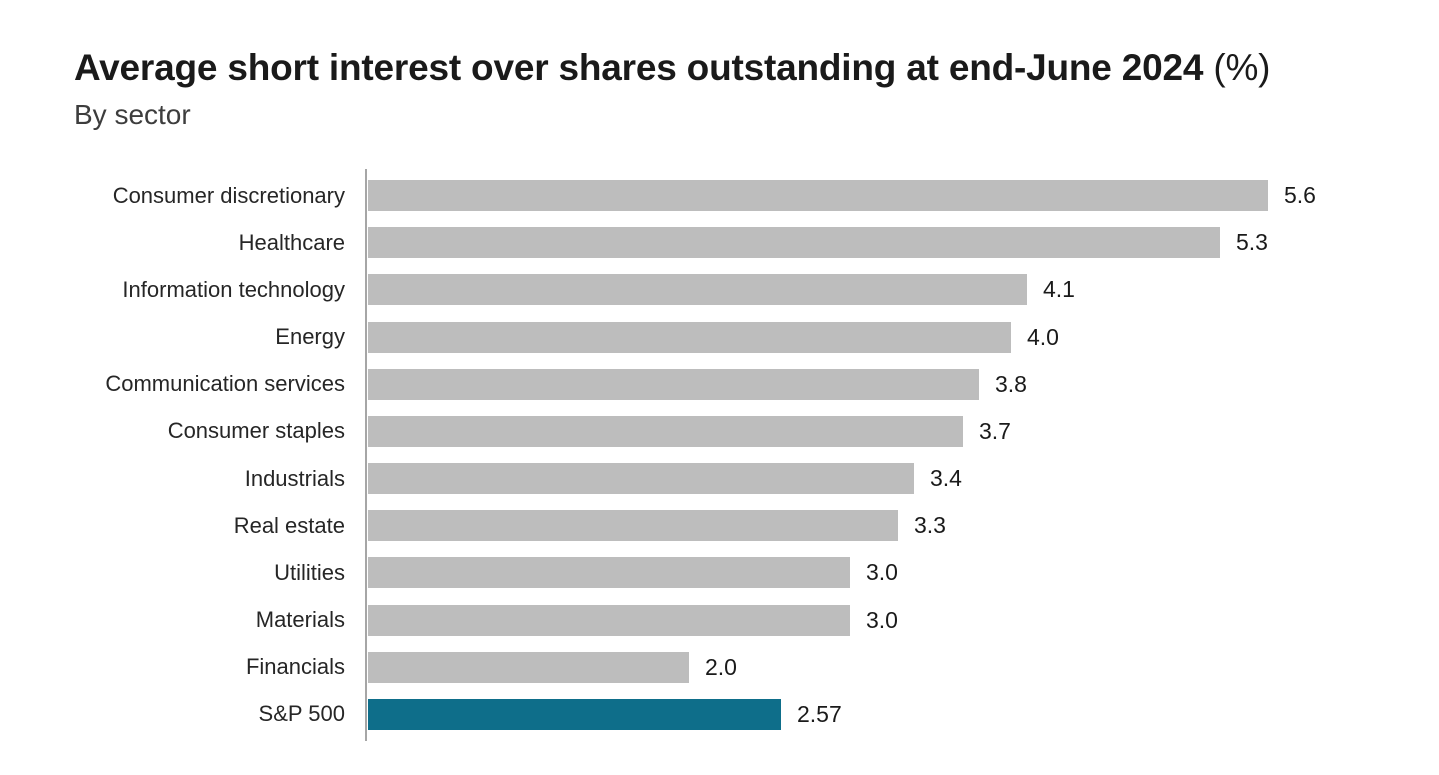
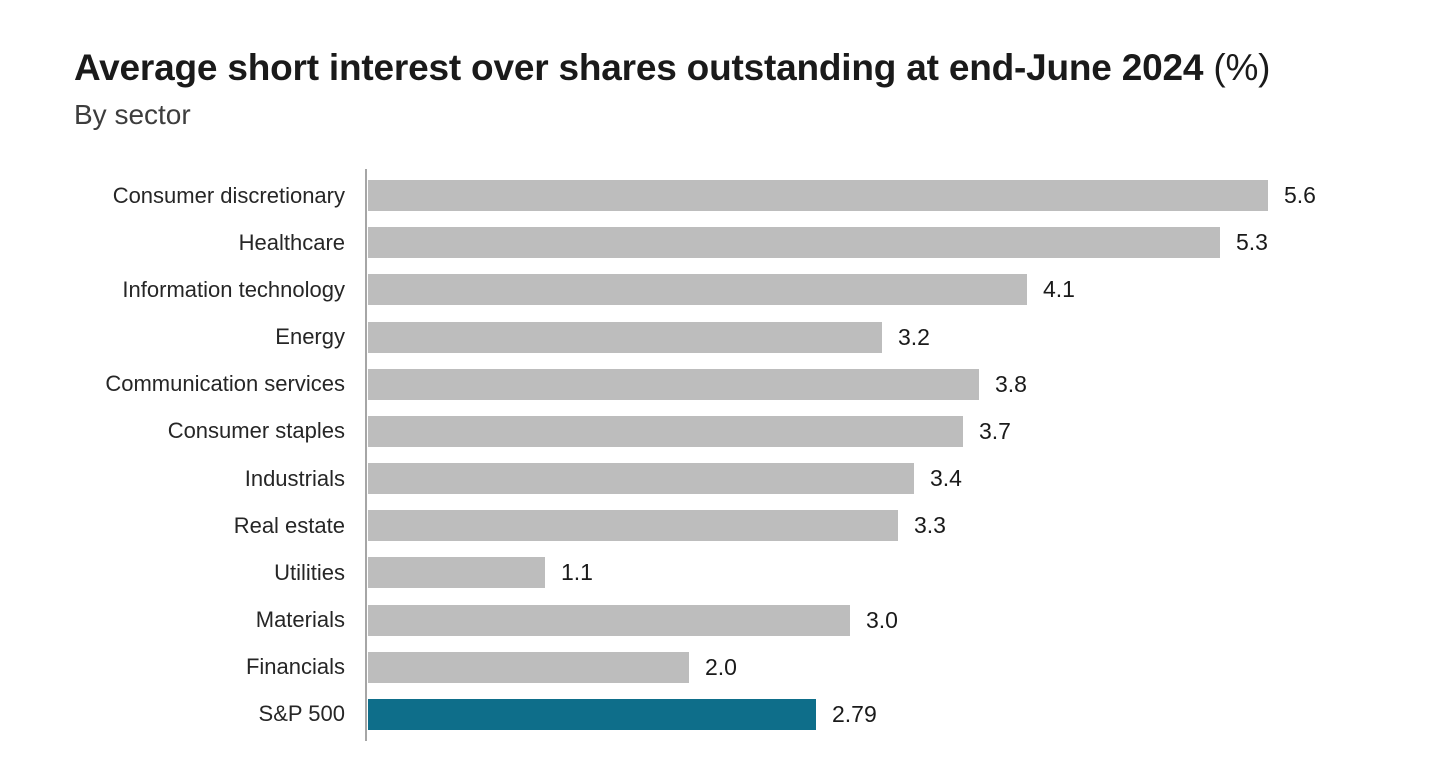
Energy: 4.0 -> 3.2
Utilities: 3.0 -> 1.1
S&P 500: 2.57 -> 2.79
